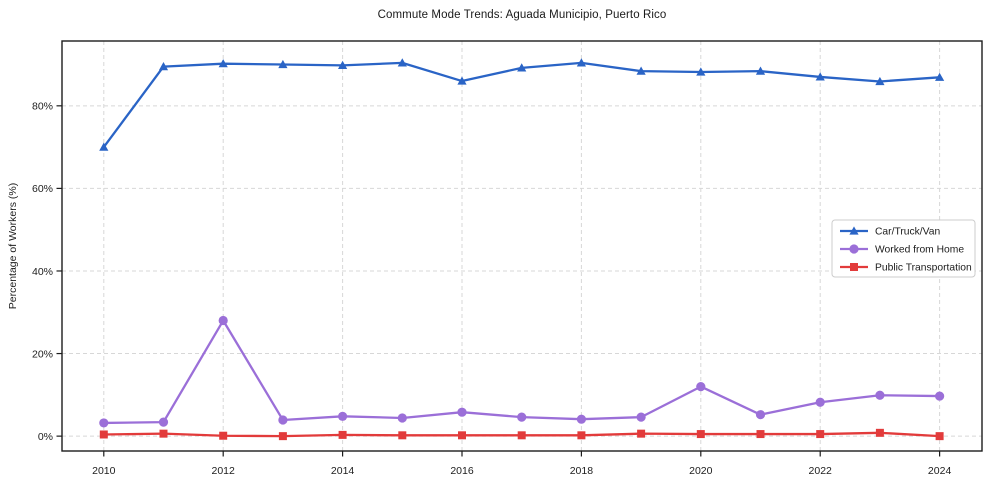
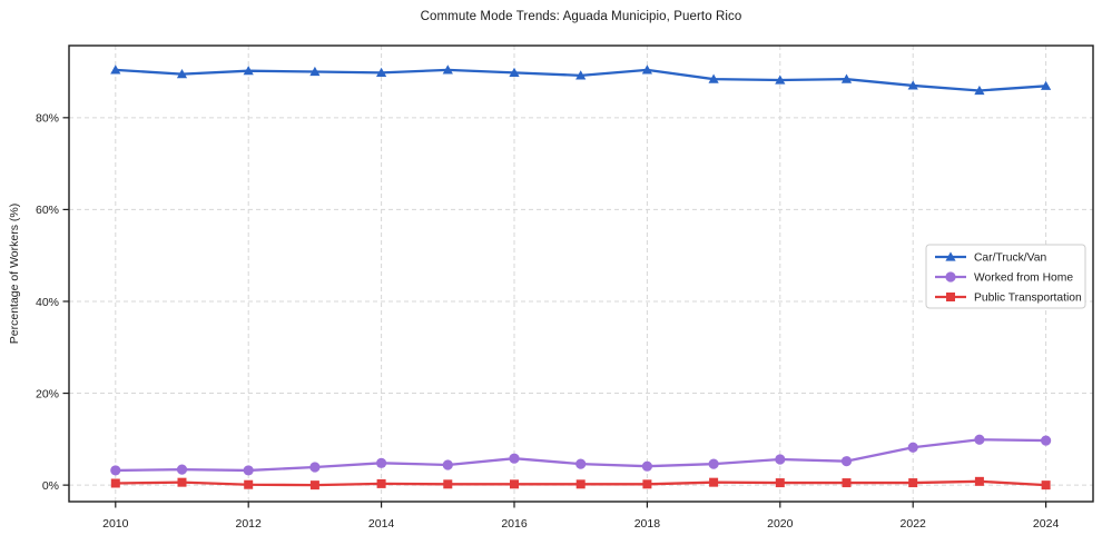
Car/Truck/Van/2010: 70% -> 90%
Worked from Home/2012: 28% -> 3%
Car/Truck/Van/2016: 86% -> 90%
Worked from Home/2020: 12% -> 6%
